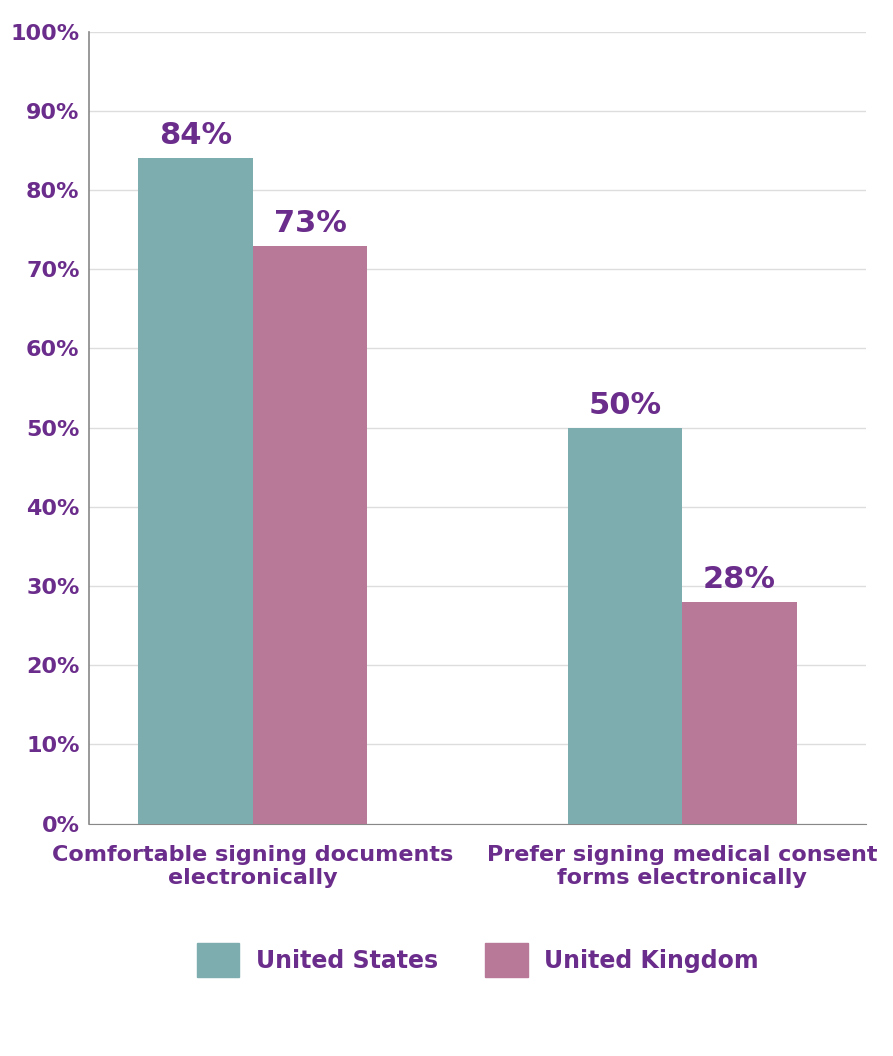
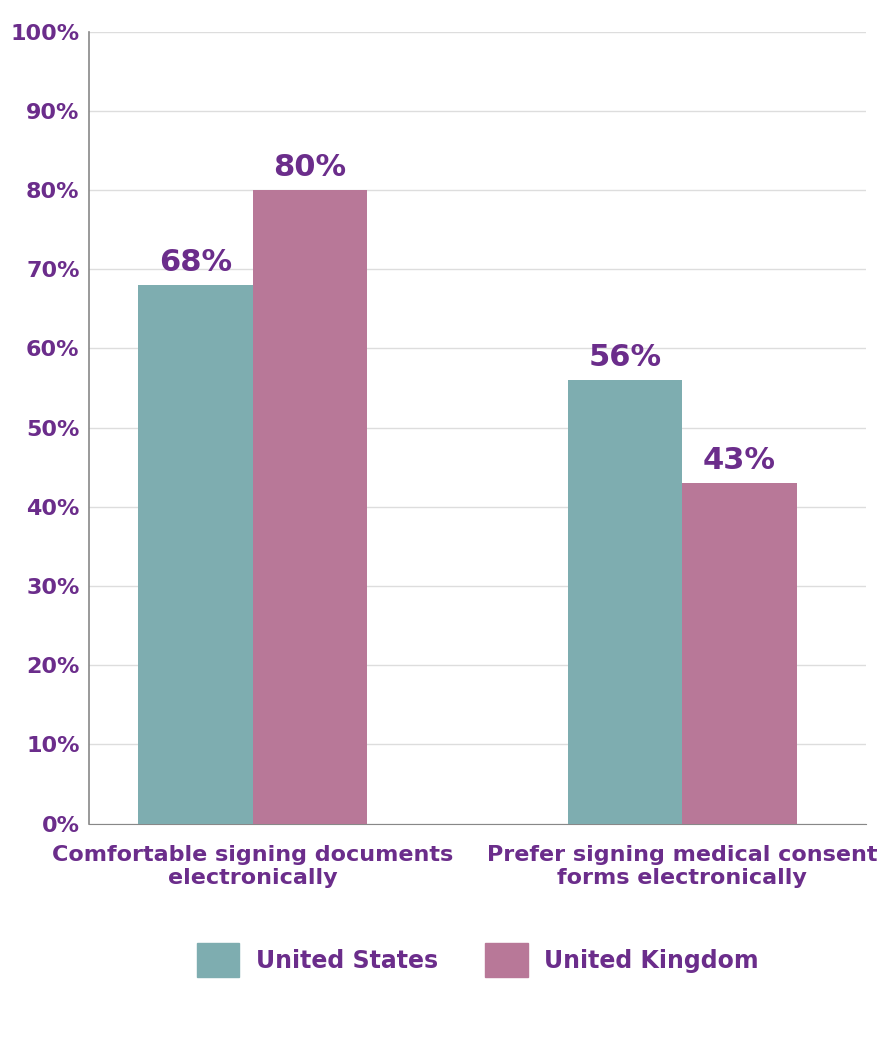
United States/Comfortable signing documents electronically: 84% -> 68%
United Kingdom/Comfortable signing documents electronically: 73% -> 80%
United States/Prefer signing medical consent forms electronically: 50% -> 56%
United Kingdom/Prefer signing medical consent forms electronically: 28% -> 43%
